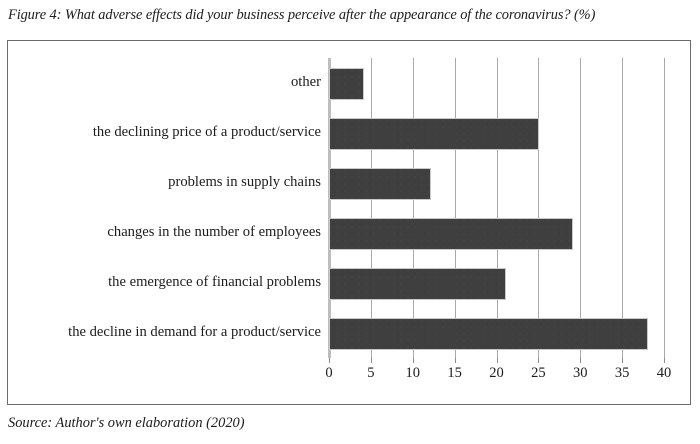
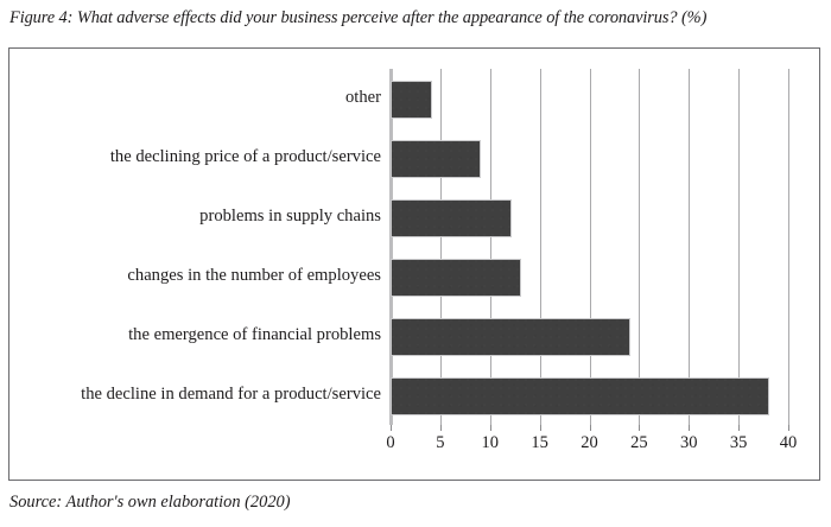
the declining price of a product/service: 25 -> 9
changes in the number of employees: 29 -> 13
the emergence of financial problems: 21 -> 24
